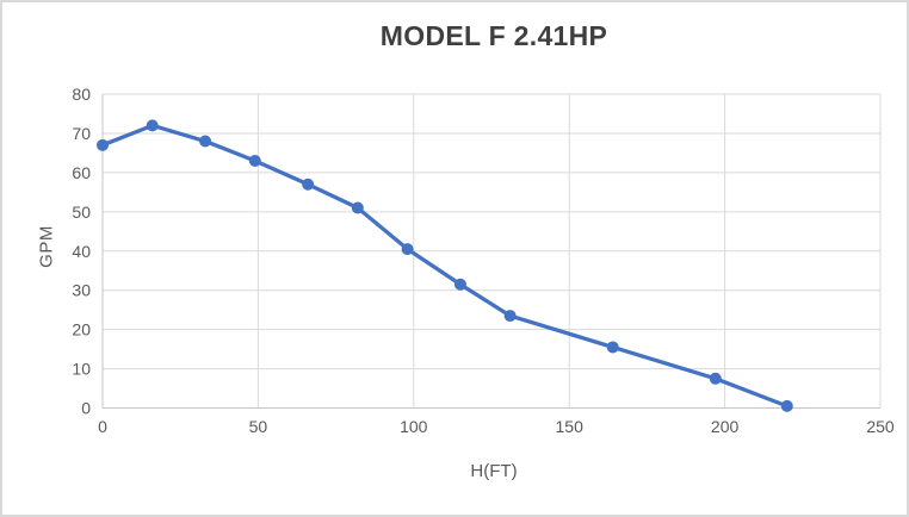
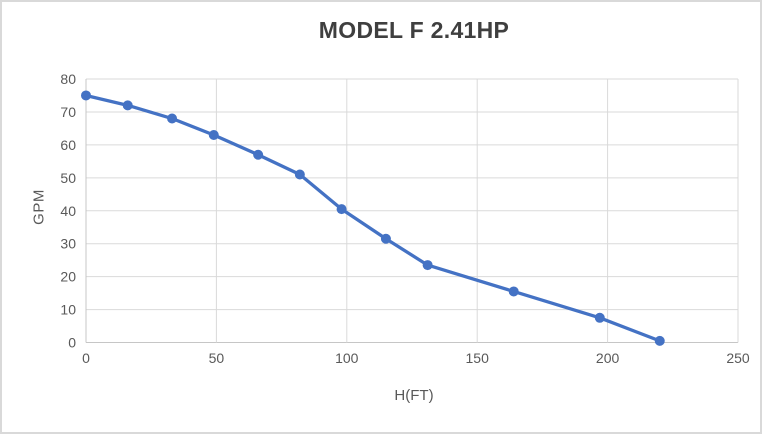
0: 67 -> 75
